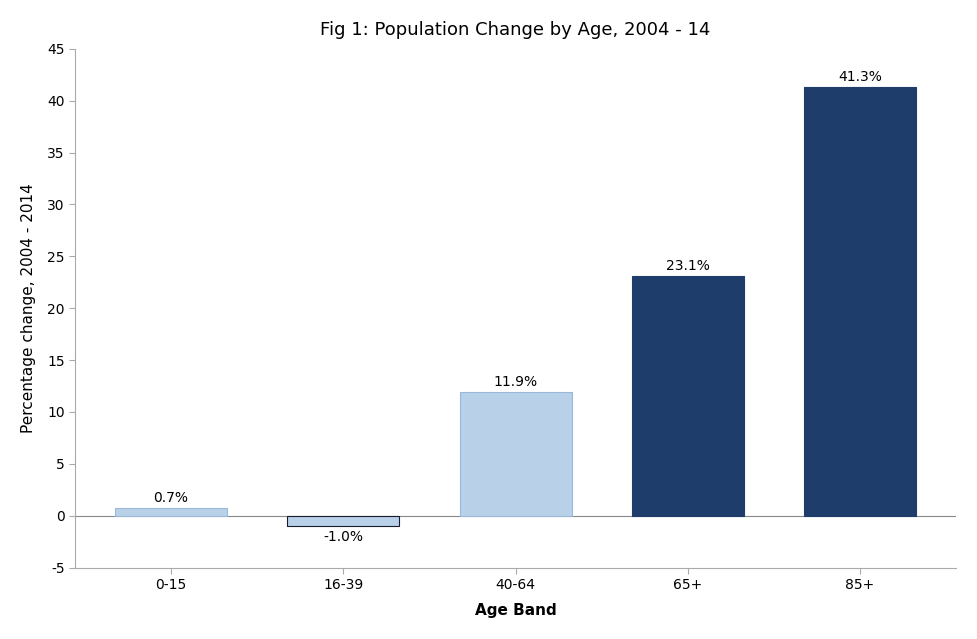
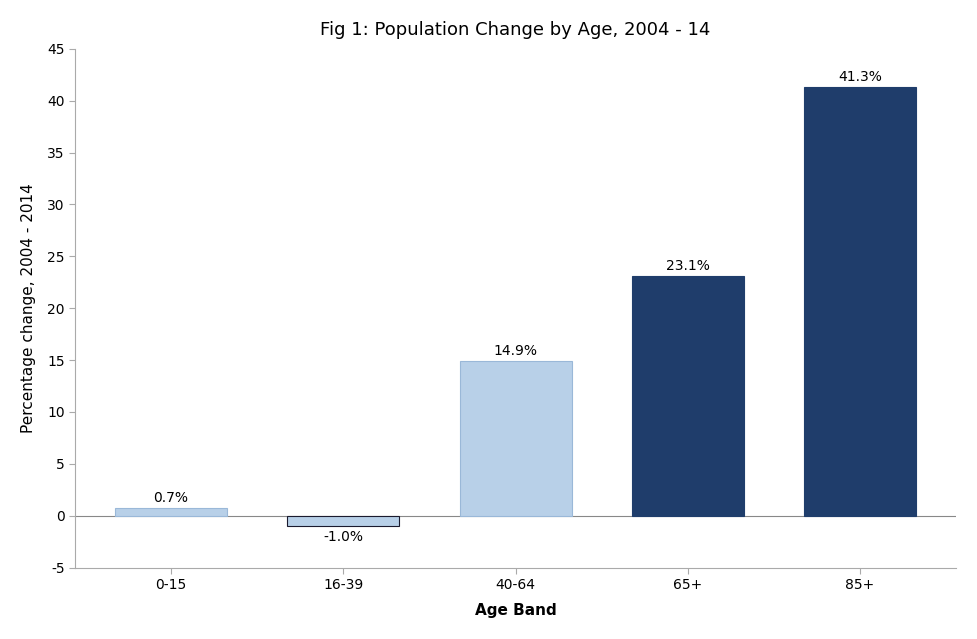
40-64: 11.9% -> 14.9%
